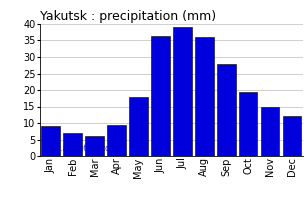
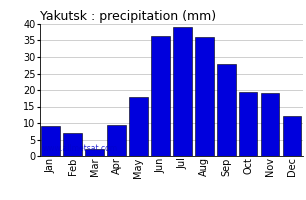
Mar: 6.0 -> 2.0
Nov: 15.0 -> 19.0
